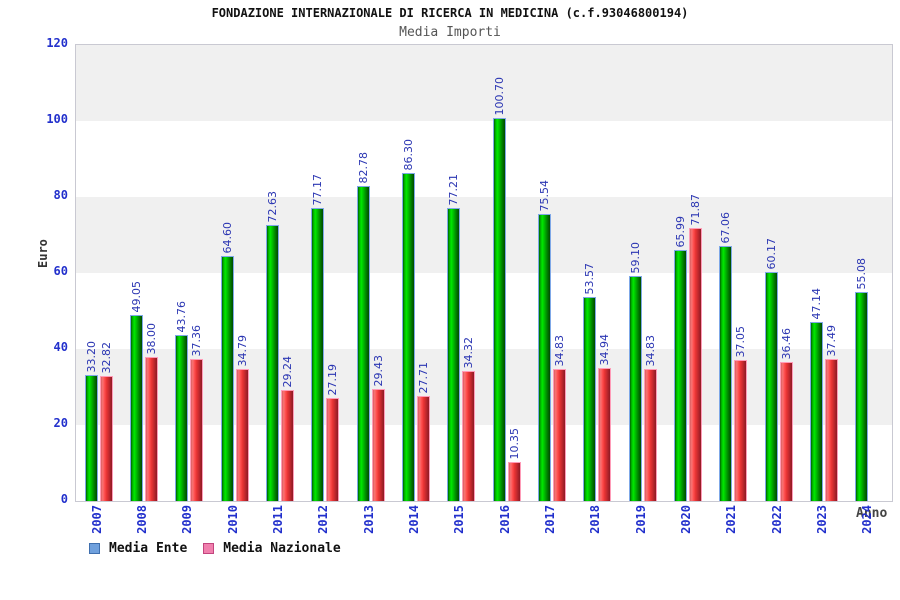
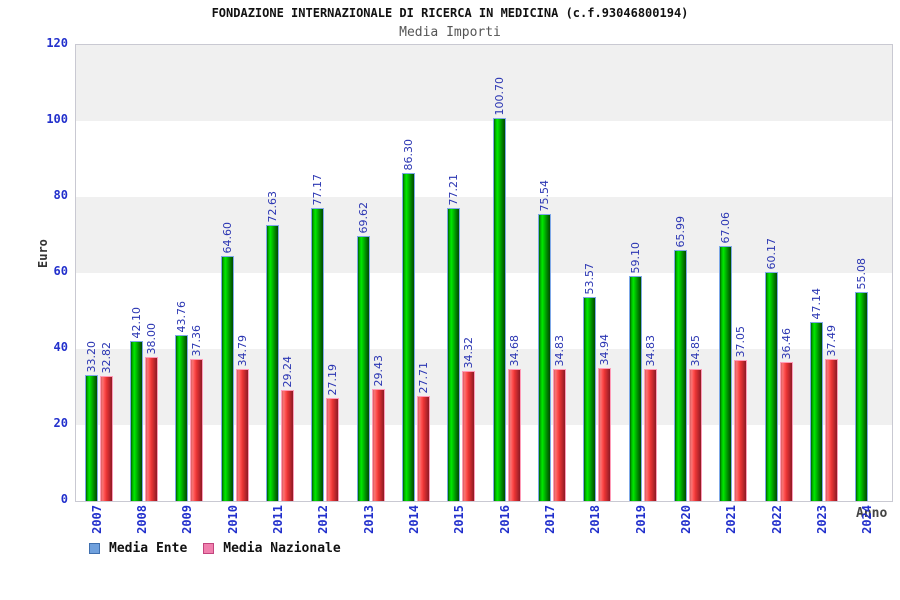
Media Ente/2008: 49.05 -> 42.10
Media Ente/2013: 82.78 -> 69.62
Media Nazionale/2016: 10.35 -> 34.68
Media Nazionale/2020: 71.87 -> 34.85
